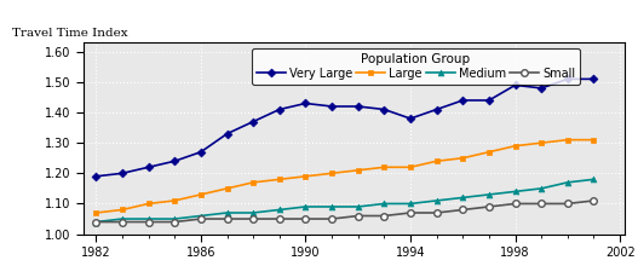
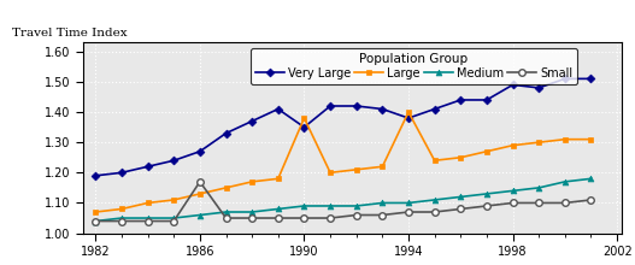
Small/1986: 1.05 -> 1.17
Very Large/1990: 1.43 -> 1.35
Large/1990: 1.19 -> 1.38
Large/1994: 1.22 -> 1.40
